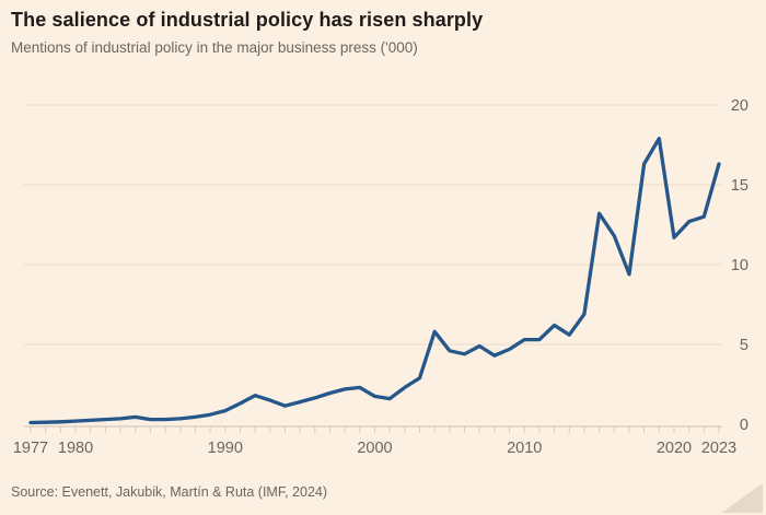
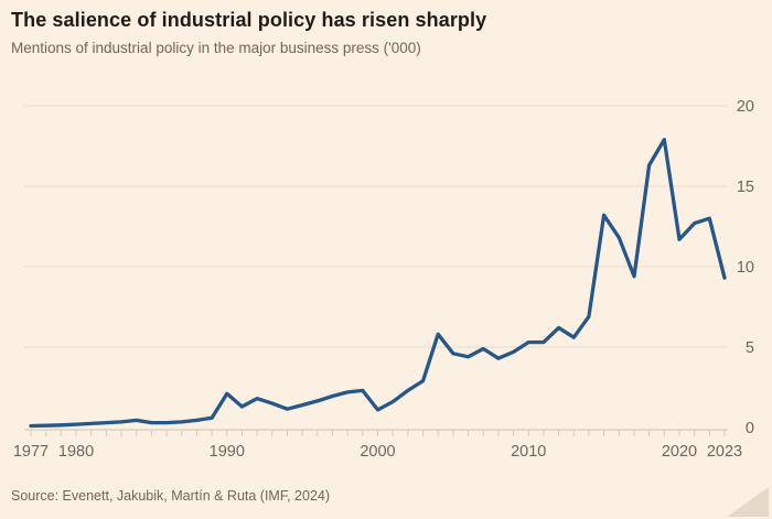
1990: 0.8 -> 2.1
2000: 1.8 -> 1.1
2023: 16.3 -> 9.3
